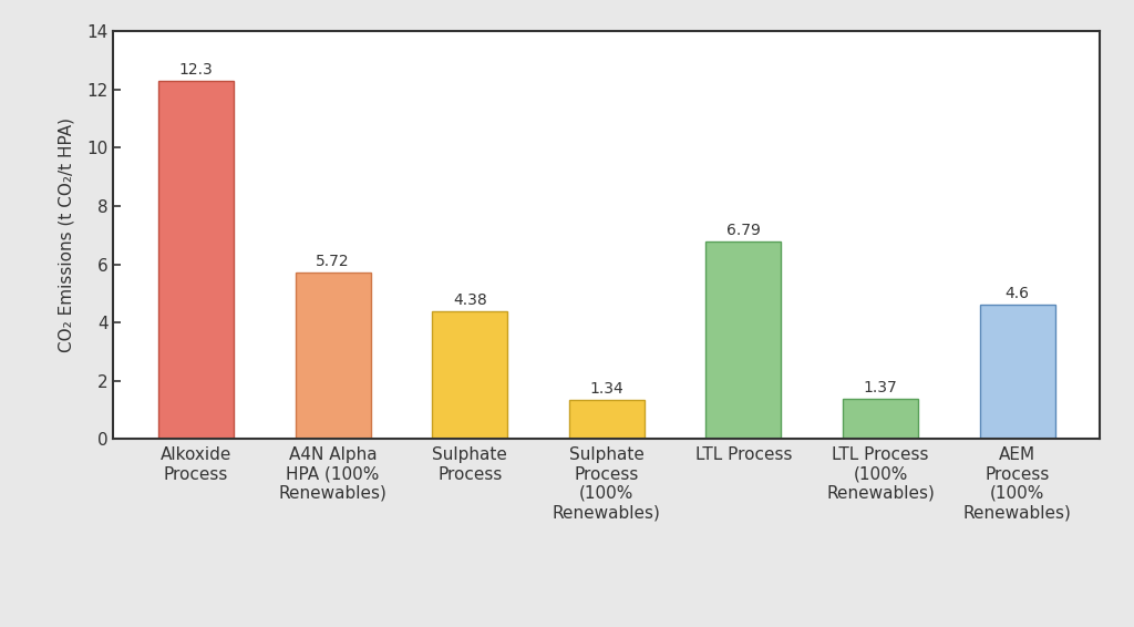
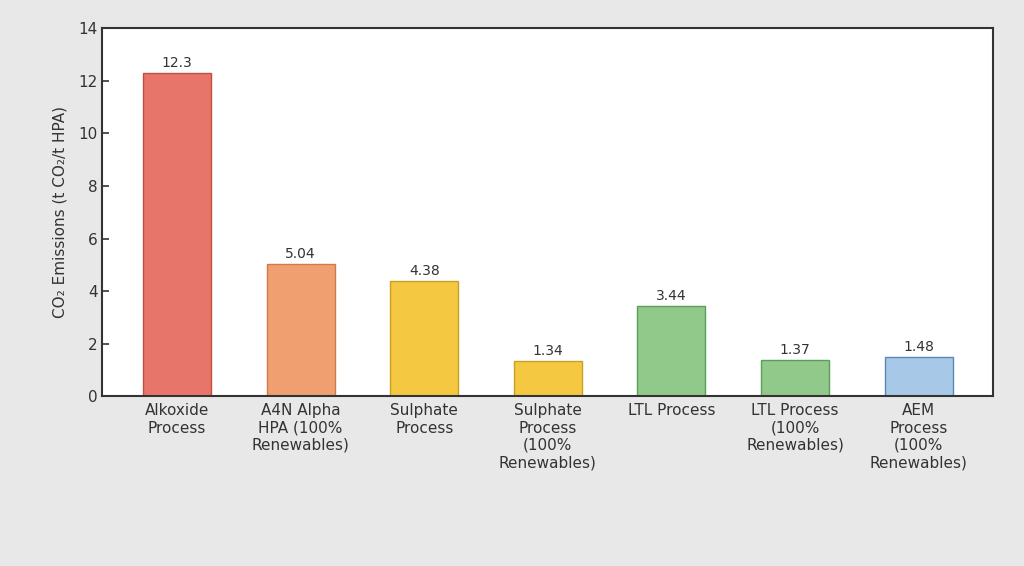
A4N Alpha HPA (100% Renewables): 5.72 -> 5.04
LTL Process: 6.79 -> 3.44
AEM Process (100% Renewables): 4.6 -> 1.48
